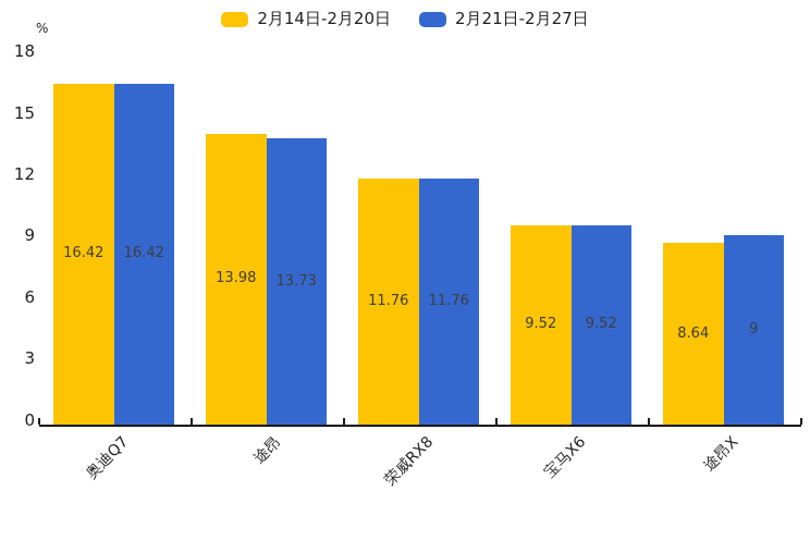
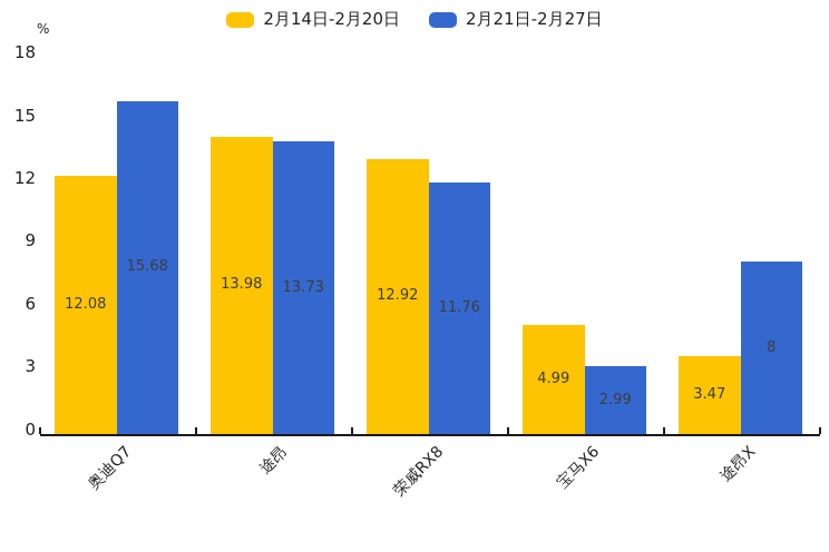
2月14日-2月20日/奥迪Q7: 16.42 -> 12.08
2月21日-2月27日/奥迪Q7: 16.42 -> 15.68
2月14日-2月20日/荣威RX8: 11.76 -> 12.92
2月14日-2月20日/宝马X6: 9.52 -> 4.99
2月21日-2月27日/宝马X6: 9.52 -> 2.99
2月14日-2月20日/途昂X: 8.64 -> 3.47
2月21日-2月27日/途昂X: 9 -> 8
